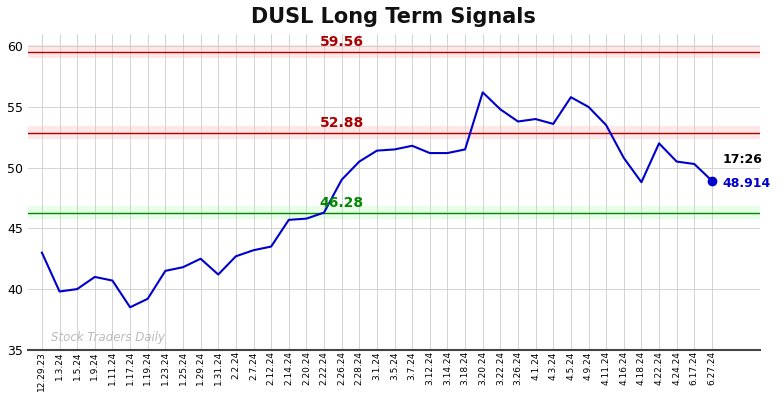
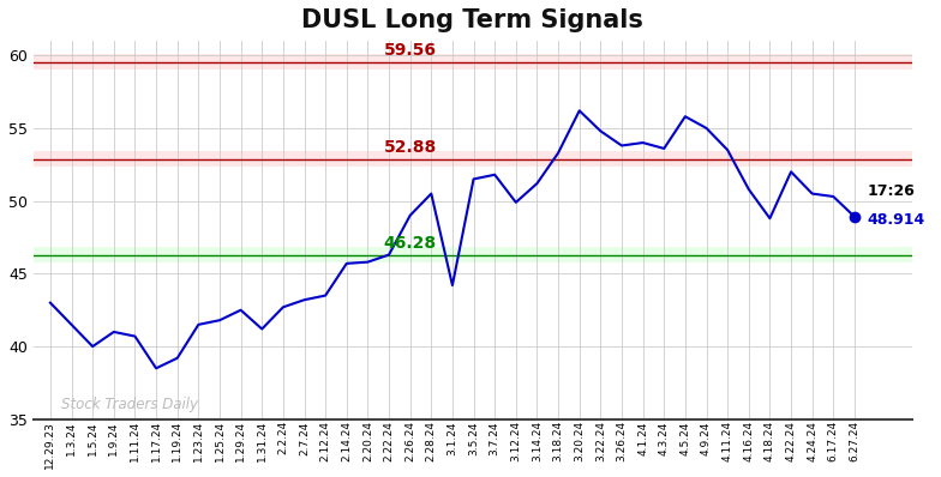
1.3.24: 39.8 -> 41.5
3.1.24: 51.4 -> 44.2
3.12.24: 51.2 -> 49.9
3.18.24: 51.5 -> 53.3
